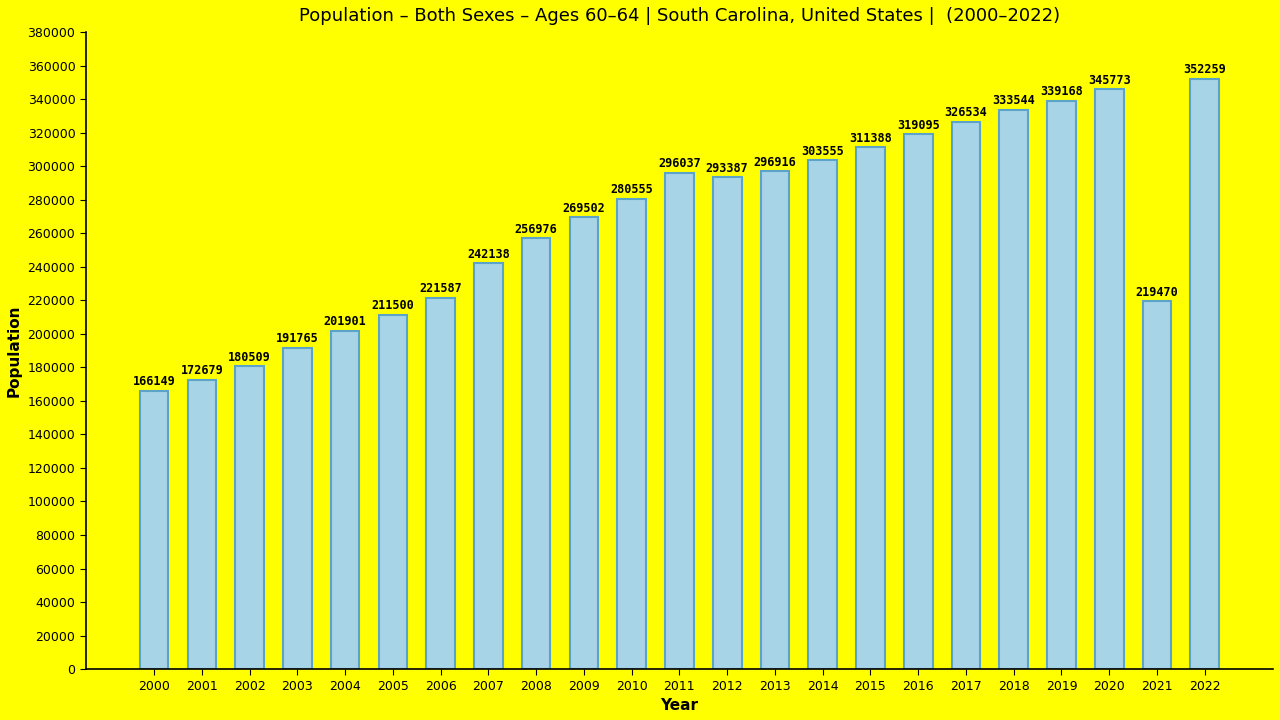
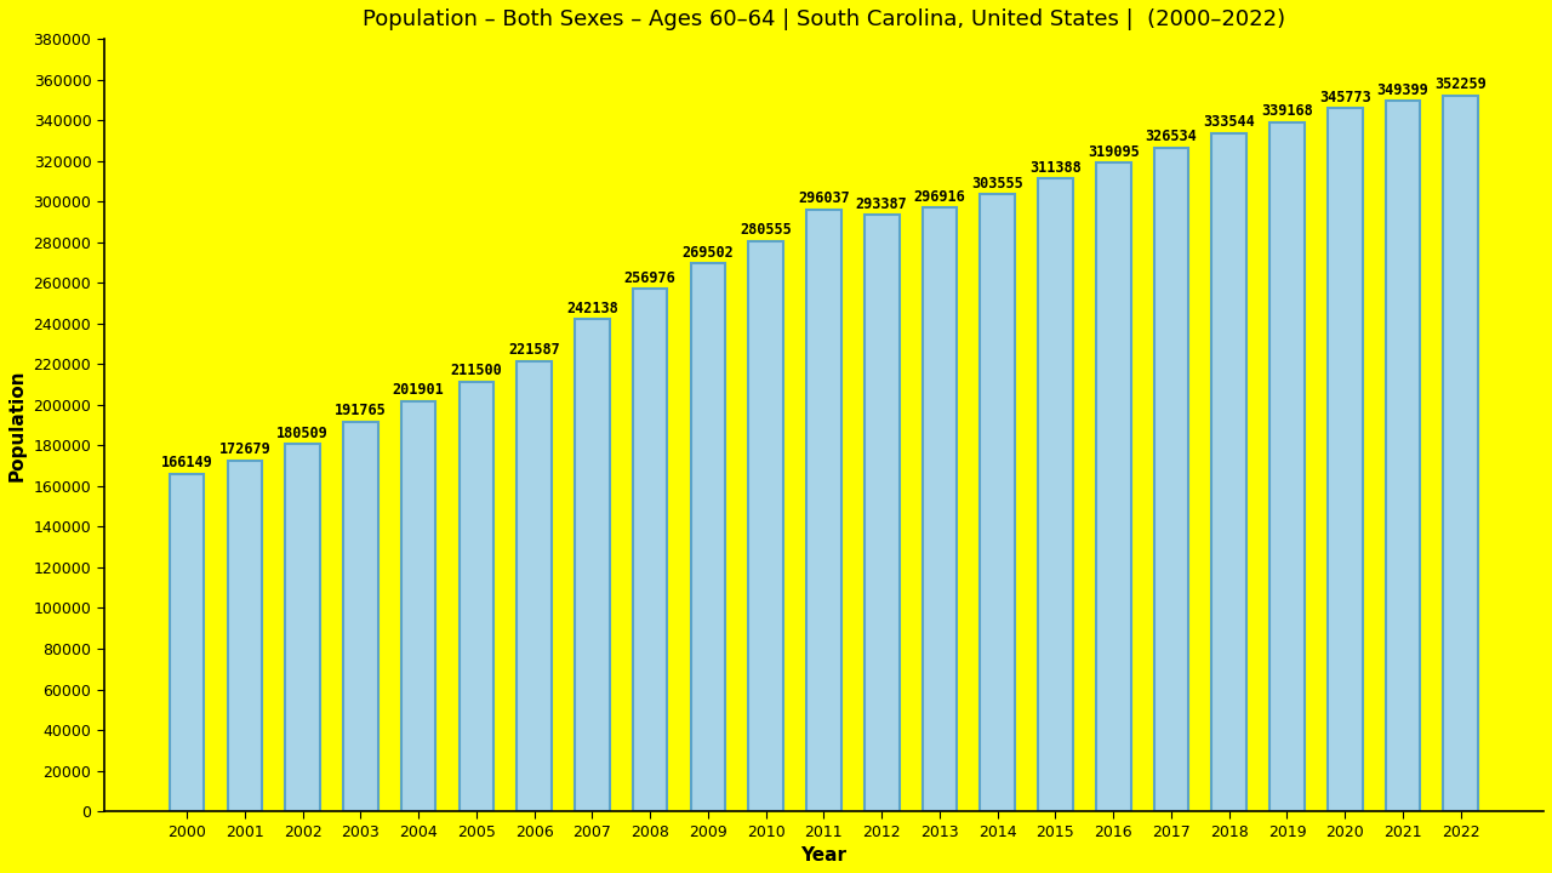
2021: 219470 -> 349399
